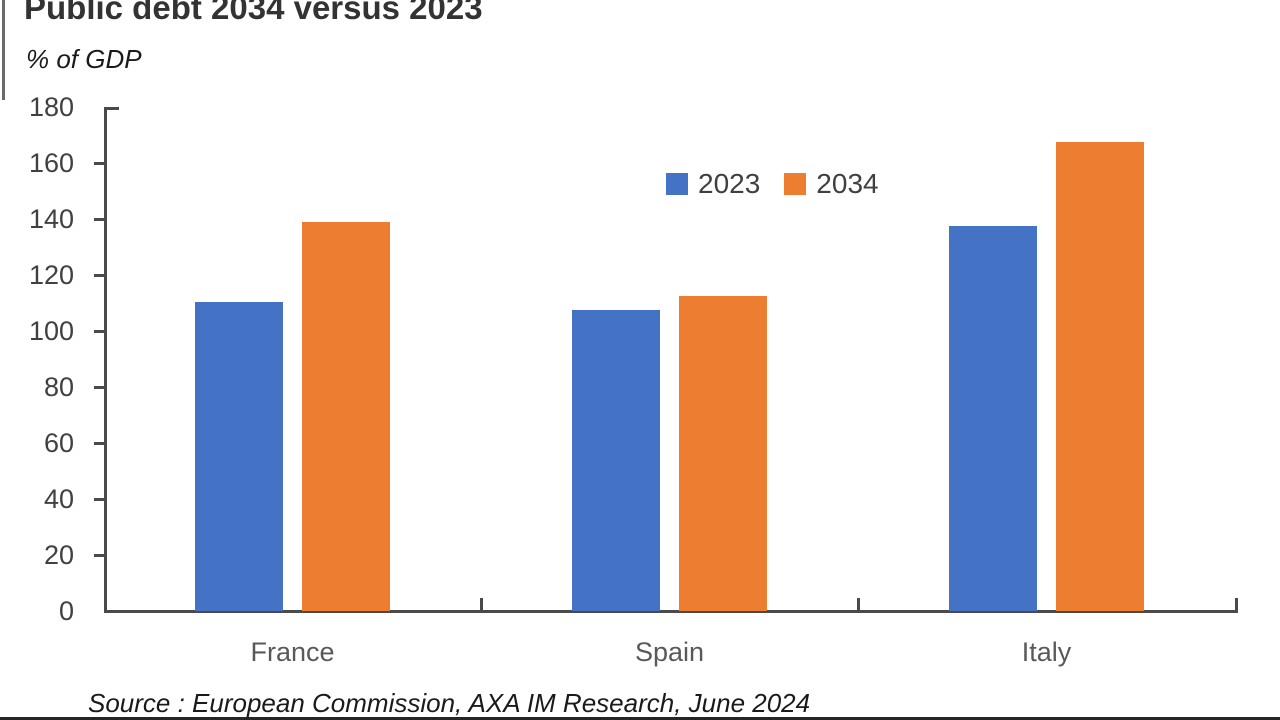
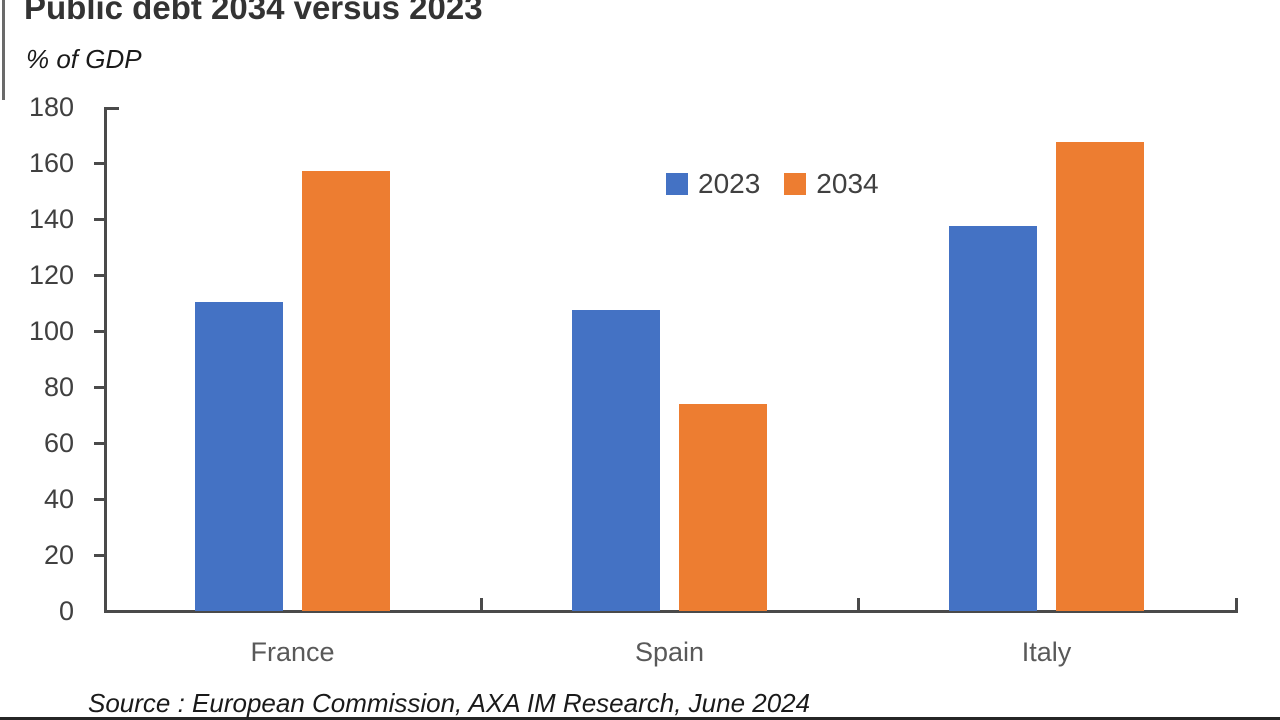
2034/France: 139 -> 157
2034/Spain: 112 -> 74
